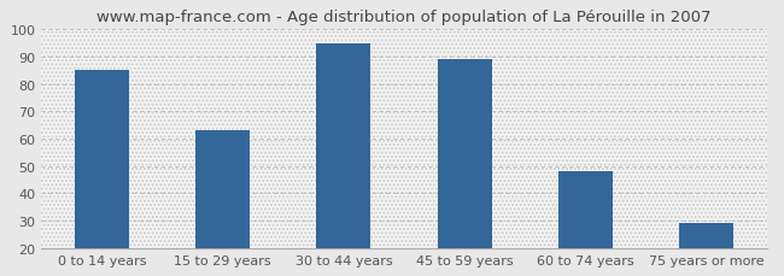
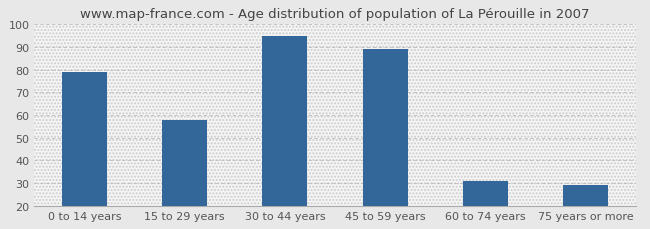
0 to 14 years: 85 -> 79
15 to 29 years: 63 -> 58
60 to 74 years: 48 -> 31
